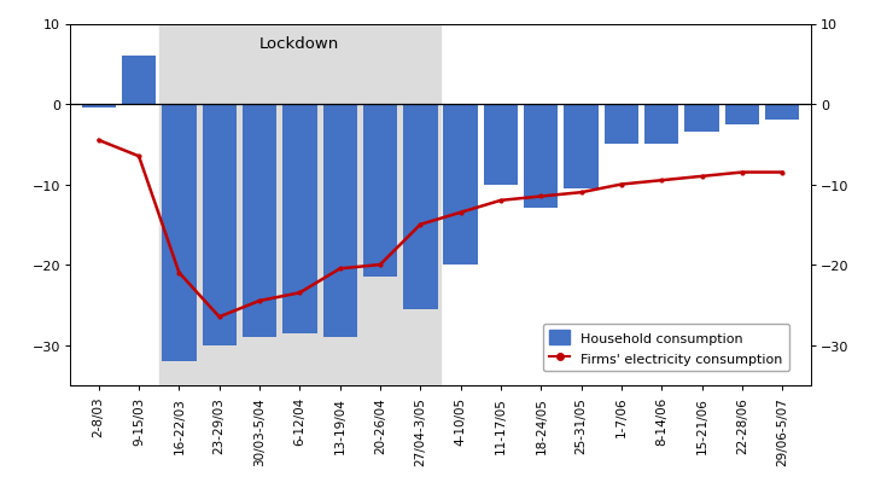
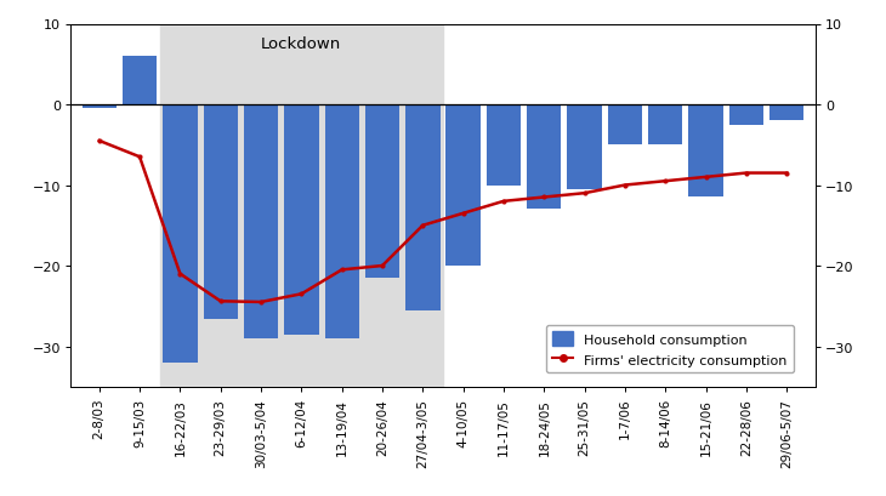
Household consumption/23-29/03: -30.0 -> -26.6
Firms' electricity consumption/23-29/03: -26.5 -> -24.4
Household consumption/15-21/06: -3.5 -> -11.4
